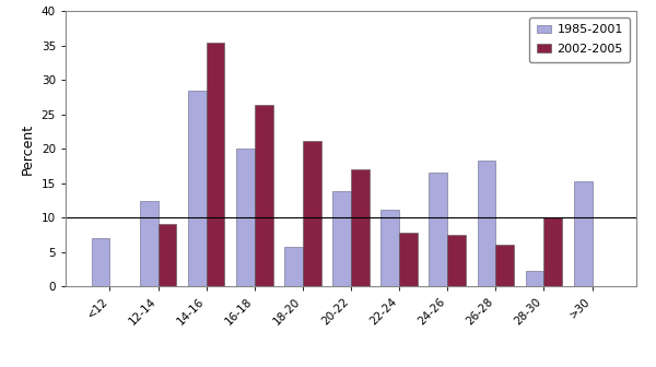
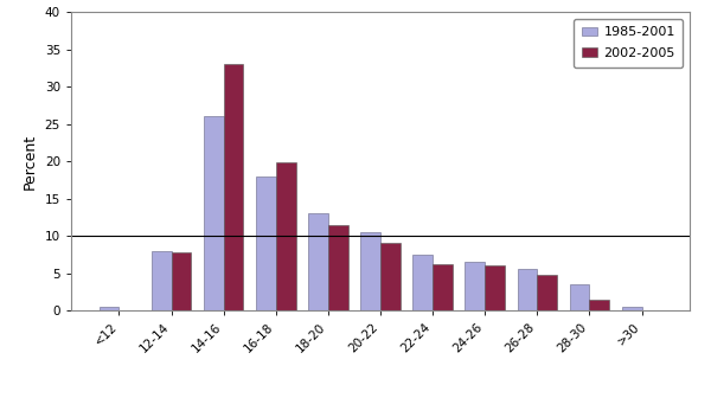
1985-2001/<12: 7.0 -> 0.5
1985-2001/12-14: 12.4 -> 8.0
2002-2005/12-14: 9.0 -> 7.8
1985-2001/14-16: 28.4 -> 26.0
2002-2005/14-16: 35.4 -> 33.0
1985-2001/16-18: 20.0 -> 18.0
2002-2005/16-18: 26.4 -> 19.8
1985-2001/18-20: 5.8 -> 13.0
2002-2005/18-20: 21.2 -> 11.5
1985-2001/20-22: 13.8 -> 10.5
2002-2005/20-22: 17.0 -> 9.0
1985-2001/22-24: 11.2 -> 7.5
2002-2005/22-24: 7.8 -> 6.2
1985-2001/24-26: 16.6 -> 6.5
2002-2005/24-26: 7.4 -> 6.0
1985-2001/26-28: 18.2 -> 5.5
2002-2005/26-28: 6.0 -> 4.7
1985-2001/28-30: 2.2 -> 3.5
2002-2005/28-30: 10.0 -> 1.5
1985-2001/>30: 15.2 -> 0.5
